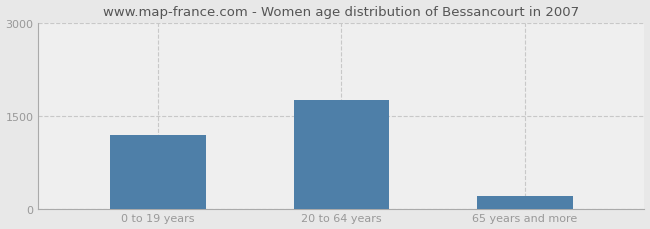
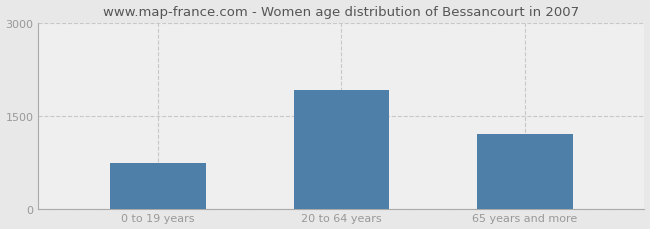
0 to 19 years: 1190 -> 740
20 to 64 years: 1750 -> 1920
65 years and more: 210 -> 1200
